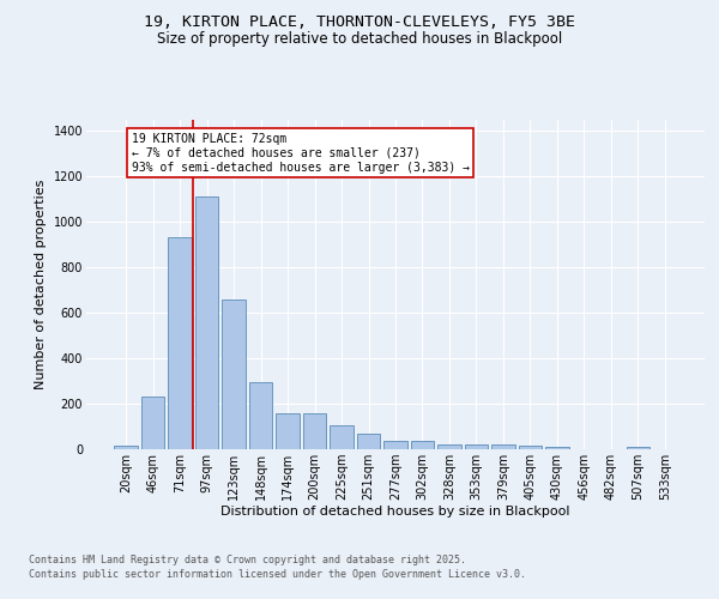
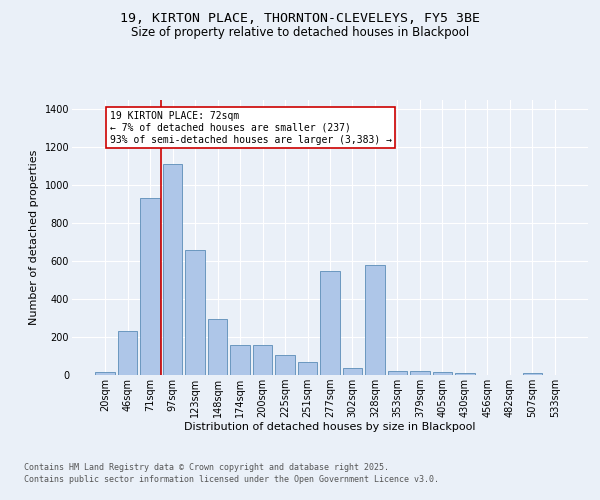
277sqm: 40 -> 550
328sqm: 20 -> 580
